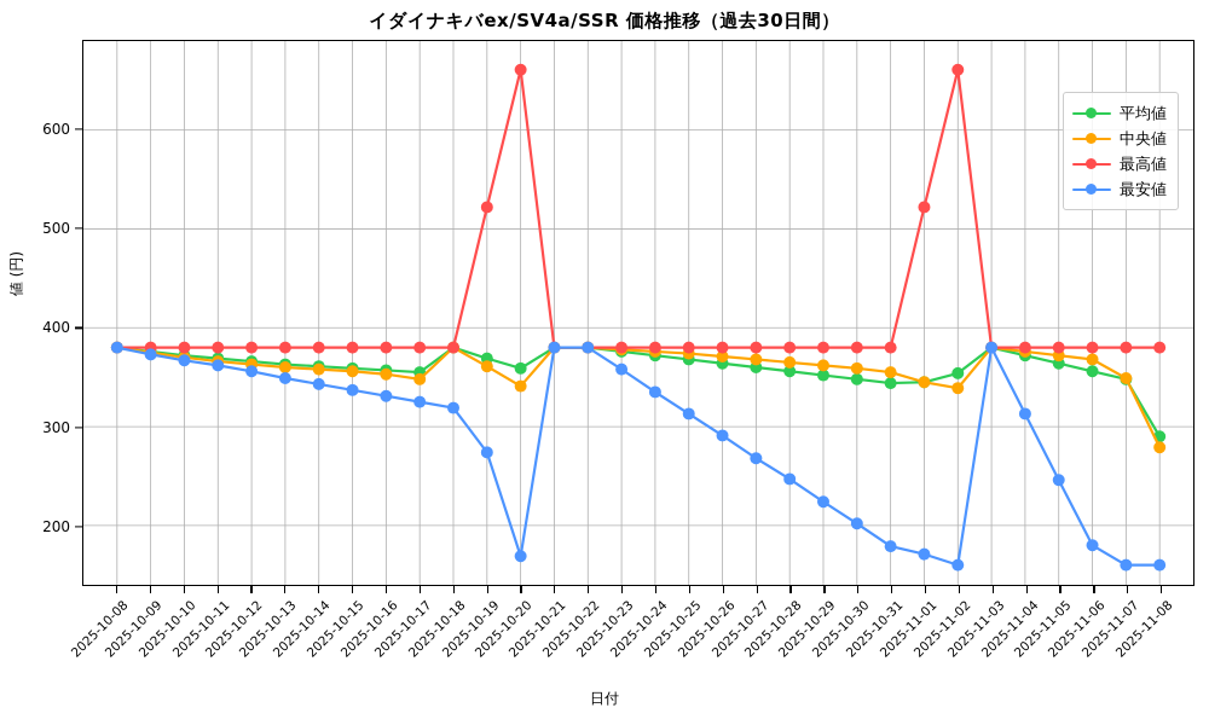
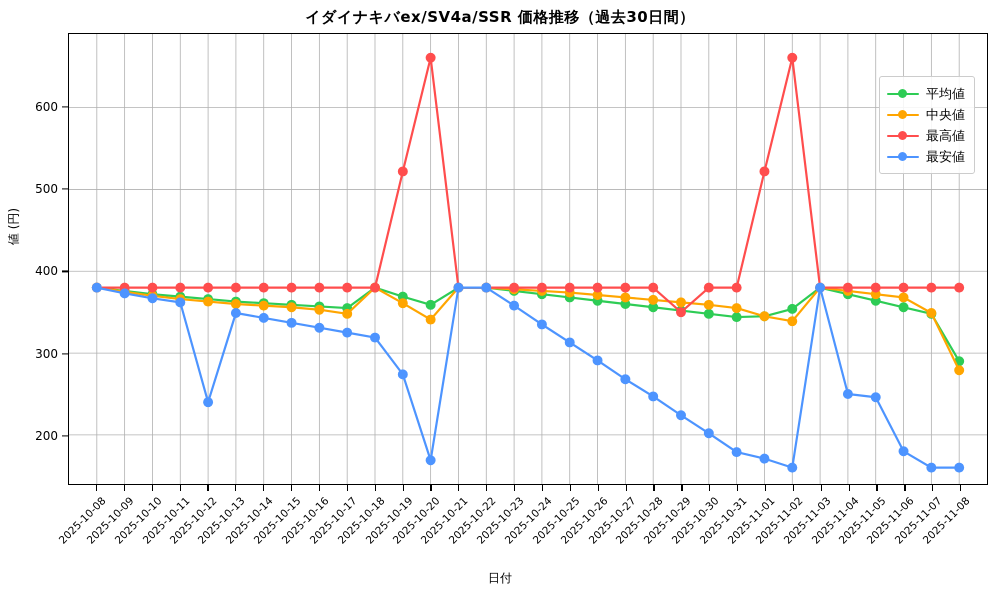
最安値/2025-10-12: 360 -> 240
最高値/2025-10-29: 380 -> 350
最安値/2025-11-04: 310 -> 250
